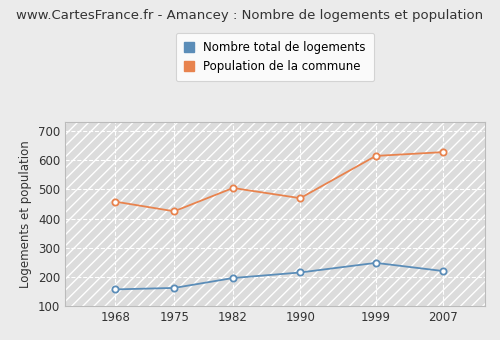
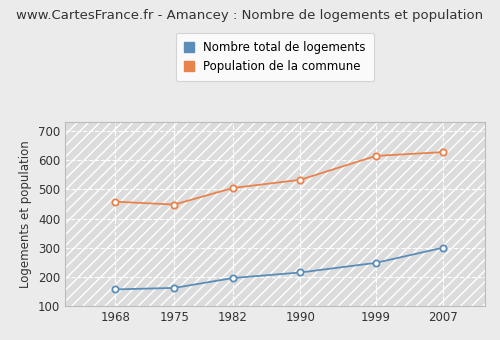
Population de la commune/1975: 425 -> 448
Population de la commune/1990: 470 -> 533
Nombre total de logements/2007: 220 -> 300
